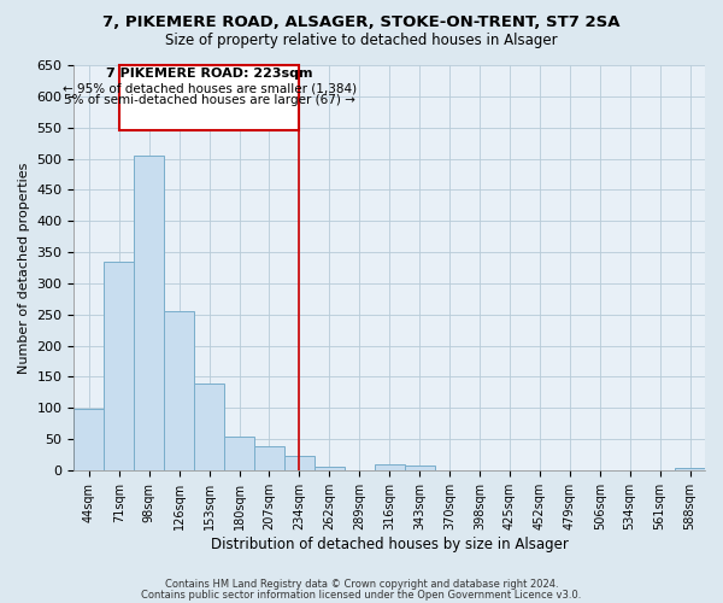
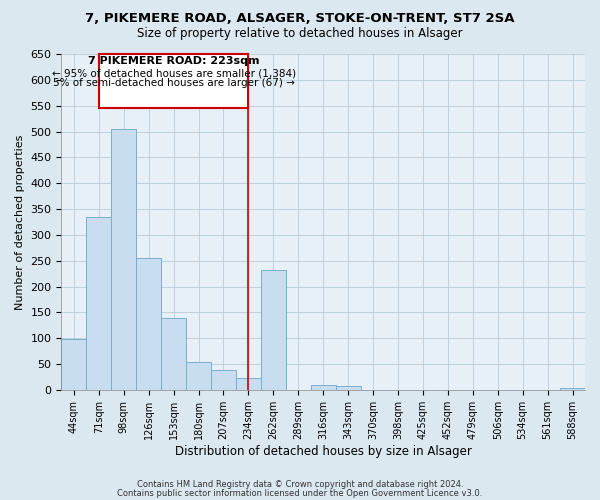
262sqm: 6 -> 232
